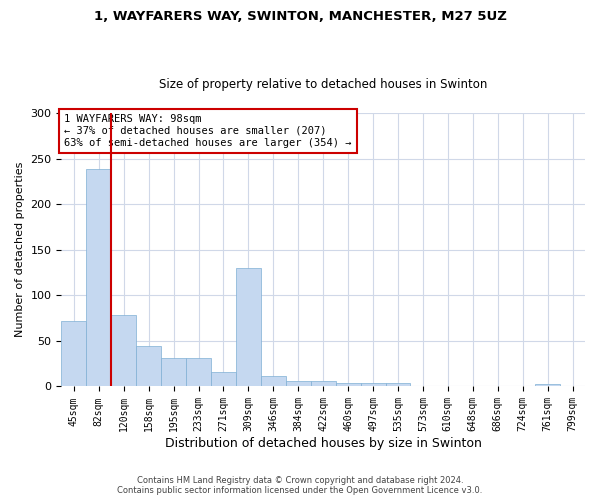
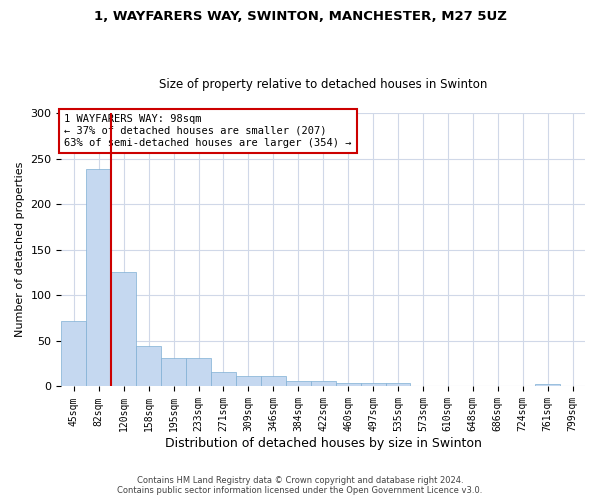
120sqm: 78 -> 126
309sqm: 130 -> 12
